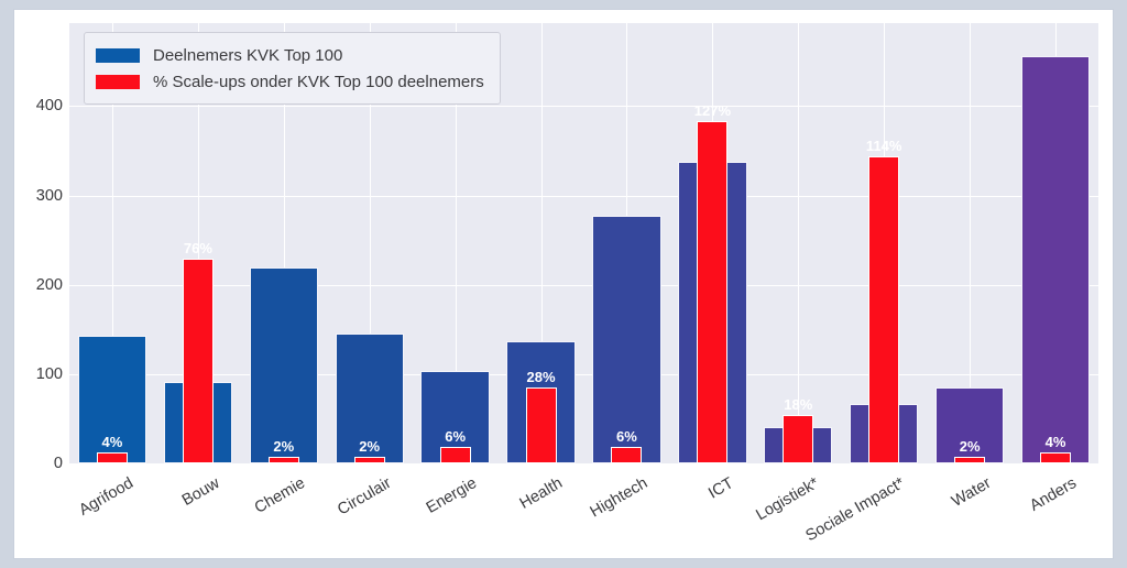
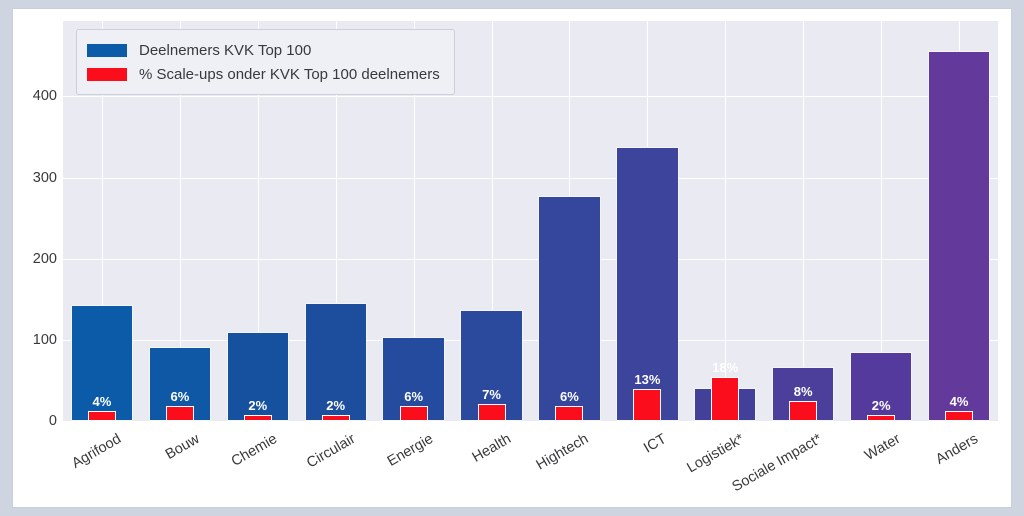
% Scale-ups onder KVK Top 100 deelnemers/Bouw: 76% -> 6%
Deelnemers KVK Top 100/Chemie: 220 -> 110
% Scale-ups onder KVK Top 100 deelnemers/Health: 28% -> 7%
% Scale-ups onder KVK Top 100 deelnemers/ICT: 127% -> 13%
% Scale-ups onder KVK Top 100 deelnemers/Sociale Impact*: 114% -> 8%
